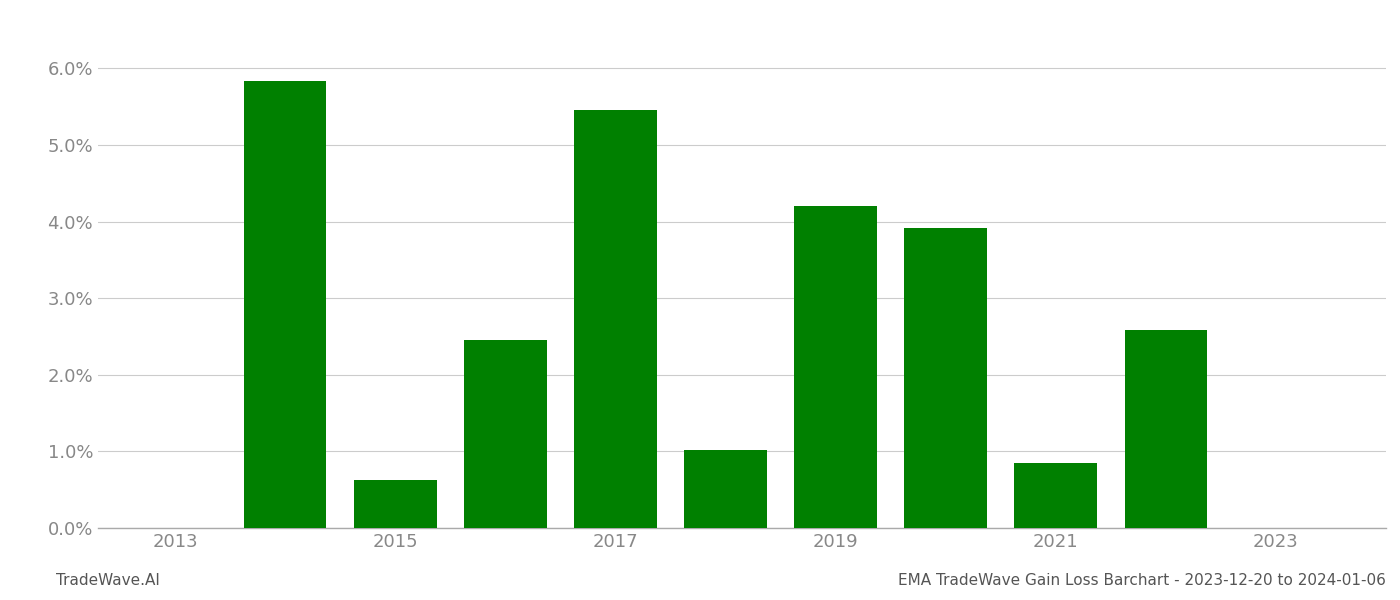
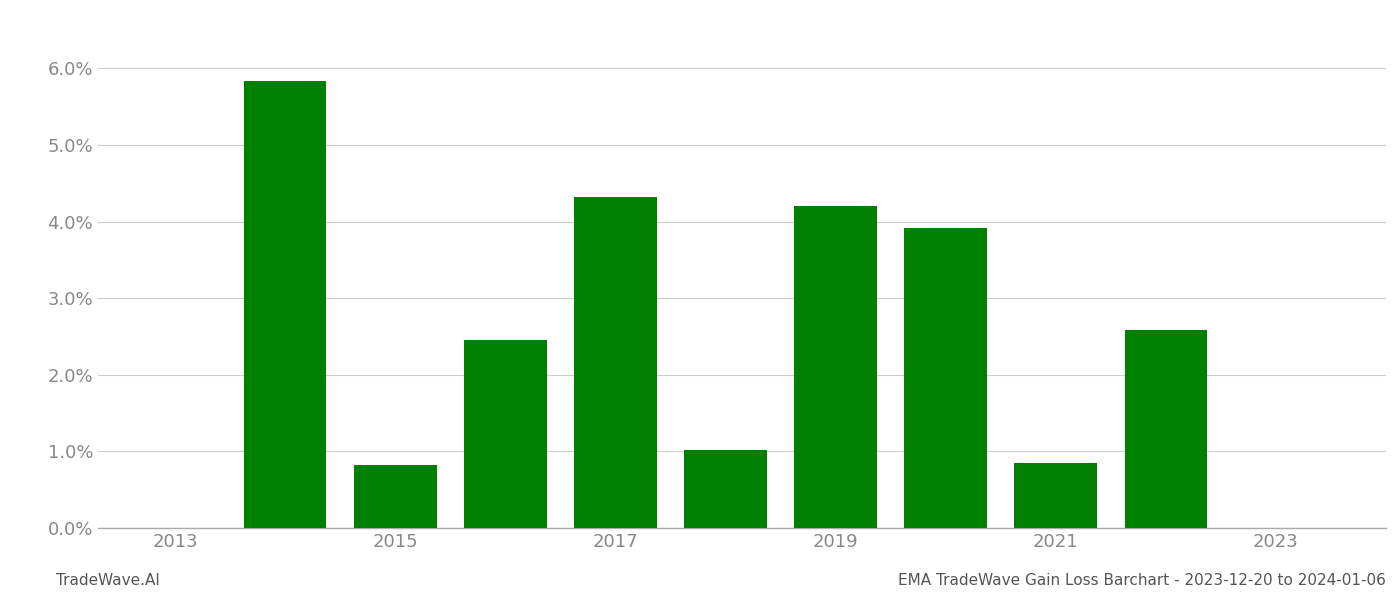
2015: 0.62% -> 0.82%
2017: 5.46% -> 4.32%
